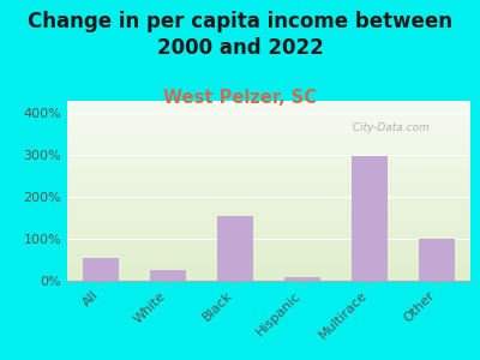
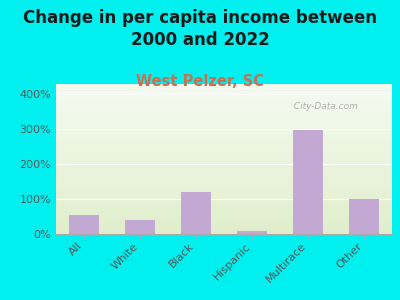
White: 25% -> 40%
Black: 155% -> 120%
